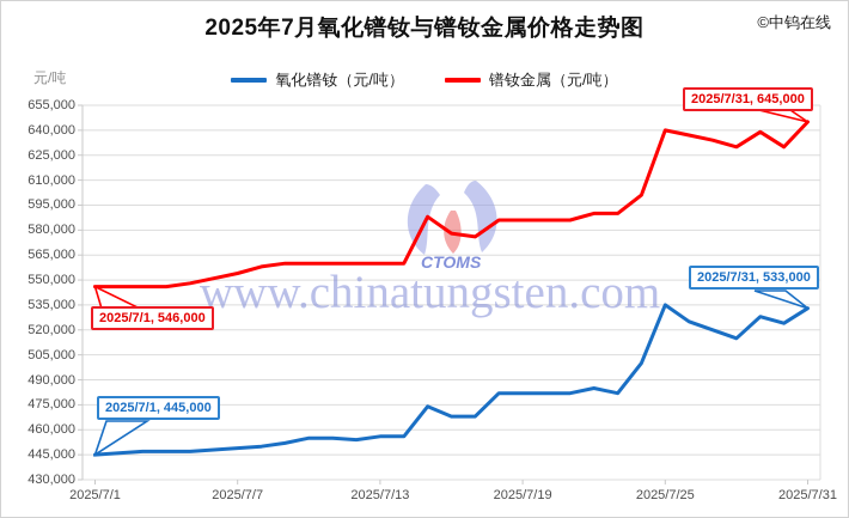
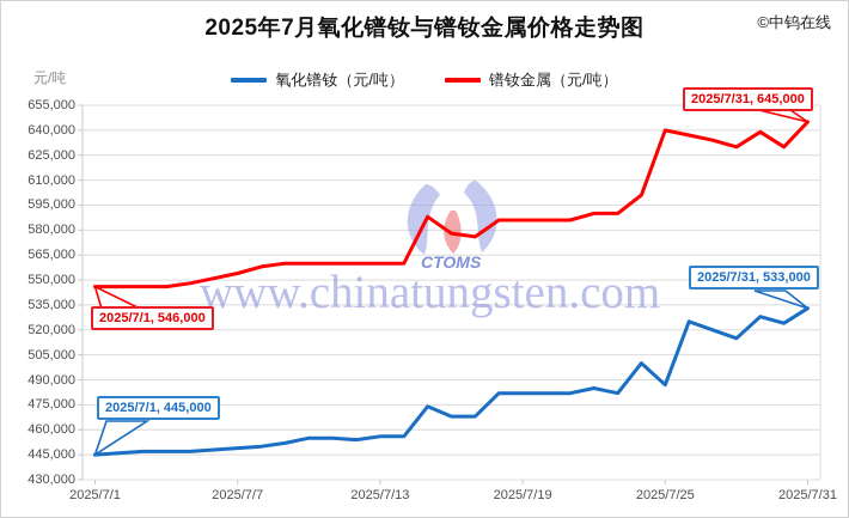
氧化镨钕（元/吨）/2025/7/25: 535000 -> 487000
